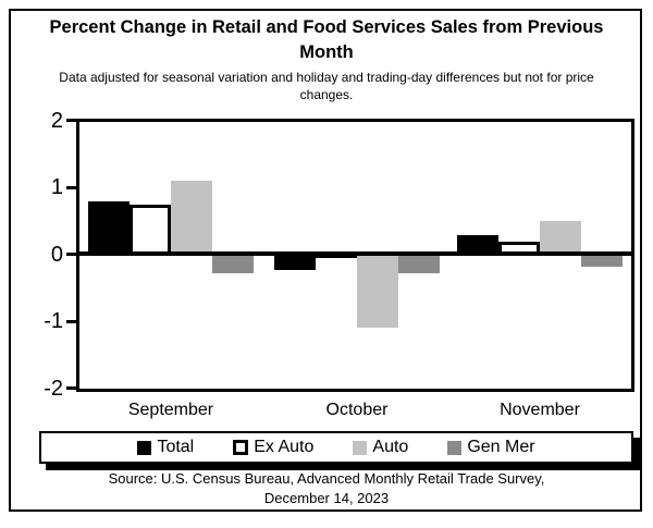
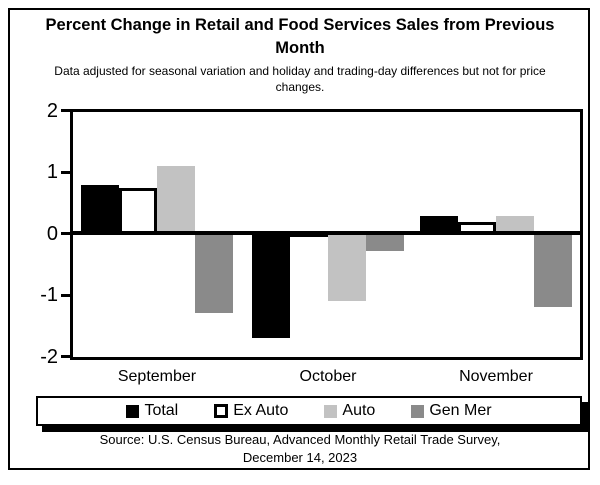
Gen Mer/September: -0.3 -> -1.3
Total/October: -0.2 -> -1.7
Auto/November: 0.5 -> 0.3
Gen Mer/November: -0.2 -> -1.2
